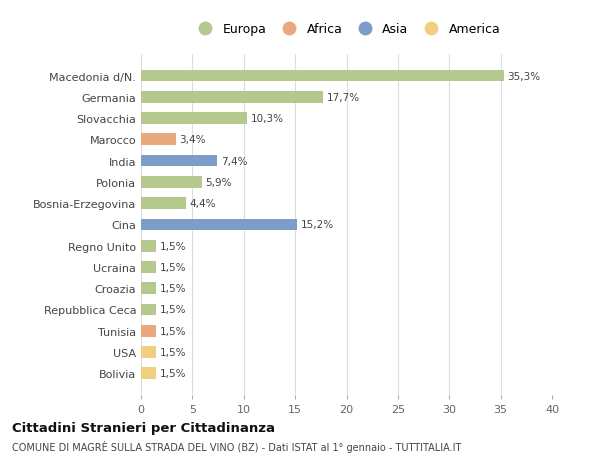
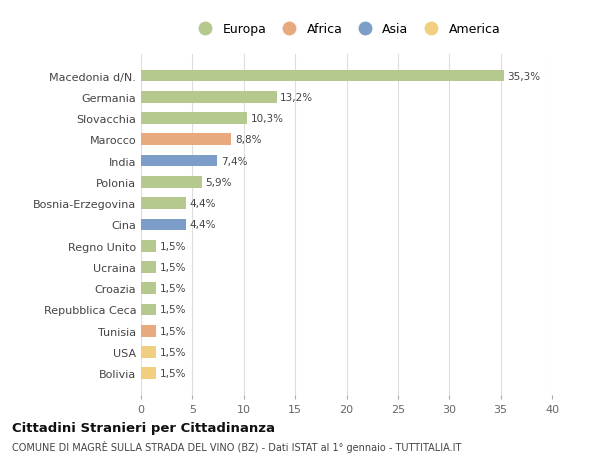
Germania: 17,7% -> 13,2%
Marocco: 3,4% -> 8,8%
Cina: 15,2% -> 4,4%
